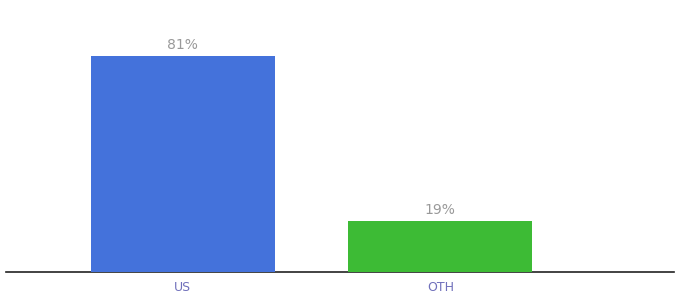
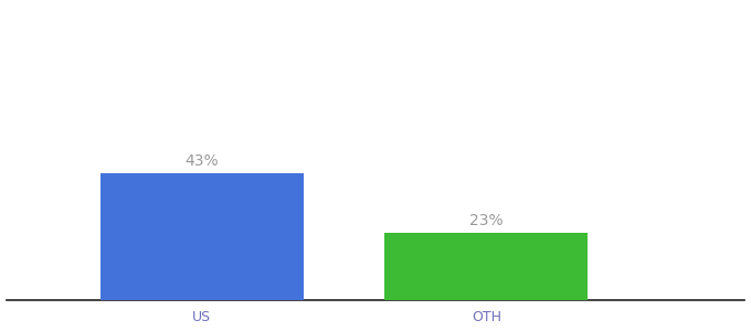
US: 81% -> 43%
OTH: 19% -> 23%
